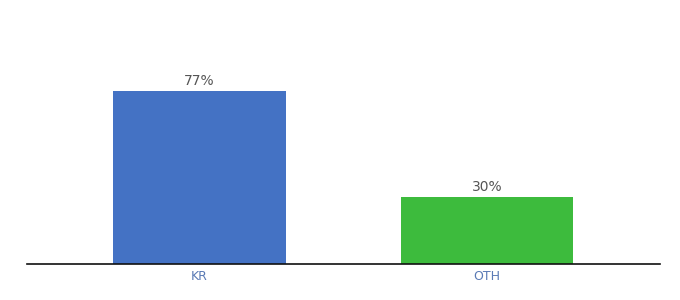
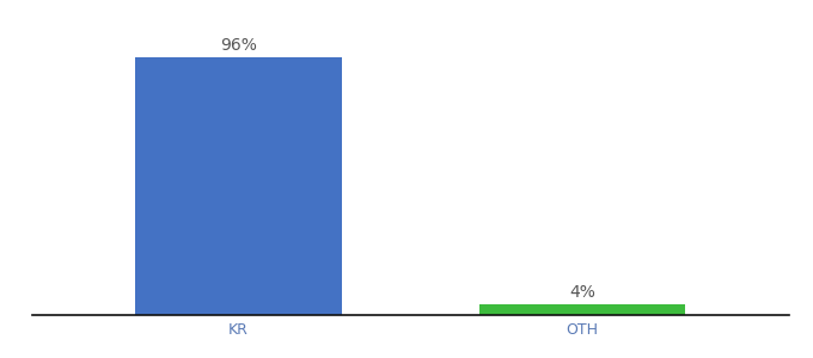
KR: 77% -> 96%
OTH: 30% -> 4%
